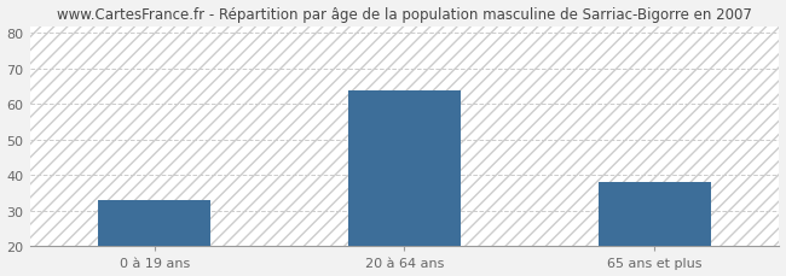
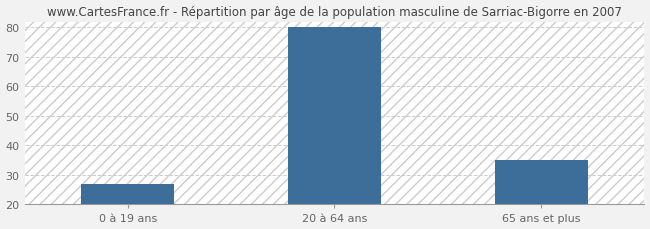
0 à 19 ans: 33 -> 27
20 à 64 ans: 64 -> 80
65 ans et plus: 38 -> 35
